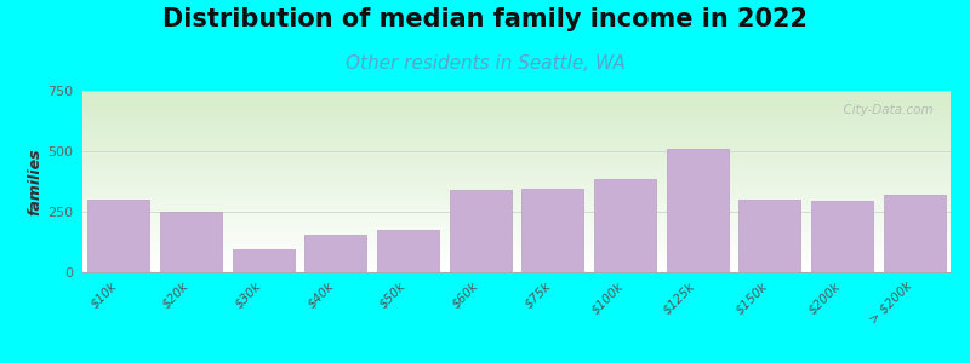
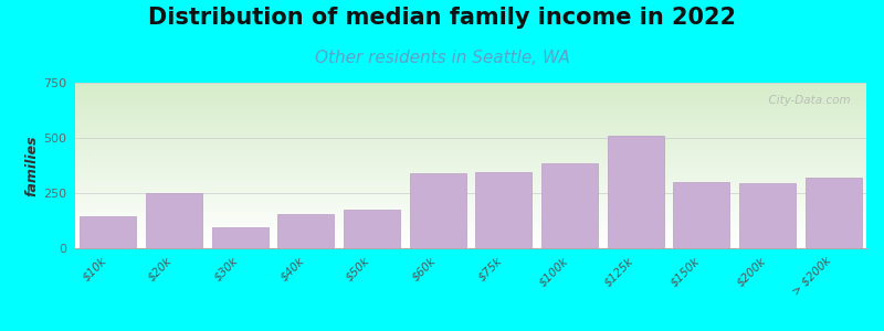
$10k: 300 -> 145
